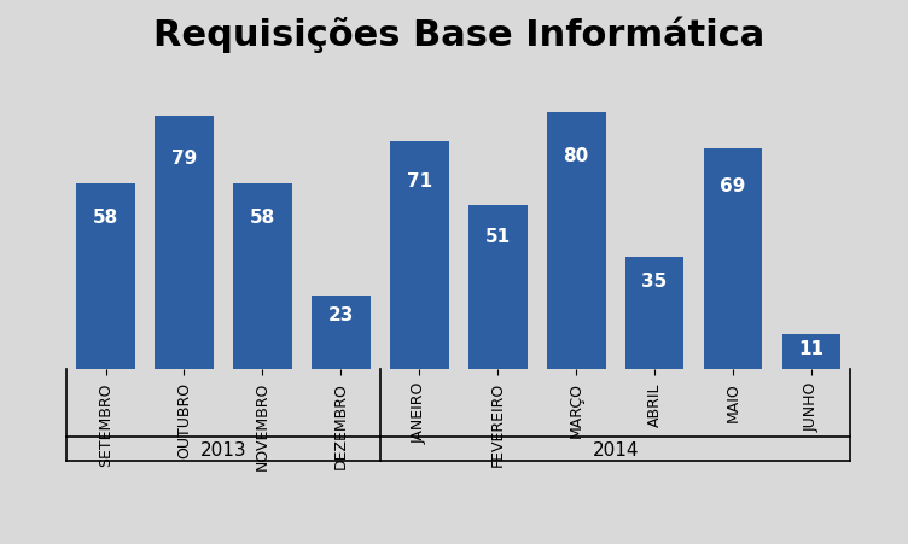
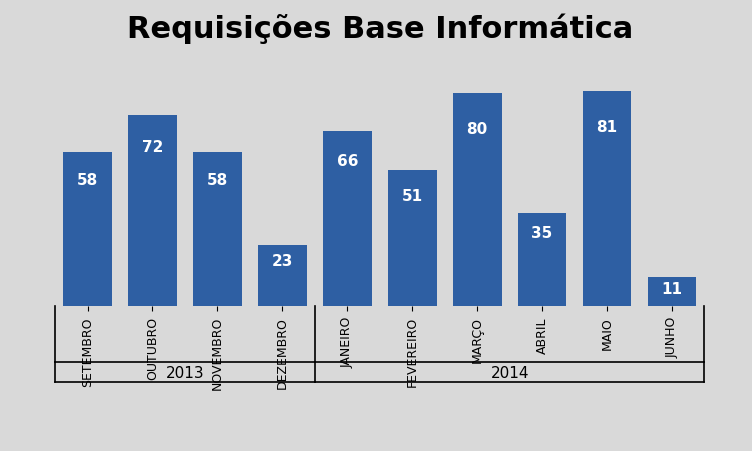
OUTUBRO: 79 -> 72
JANEIRO: 71 -> 66
MAIO: 69 -> 81
